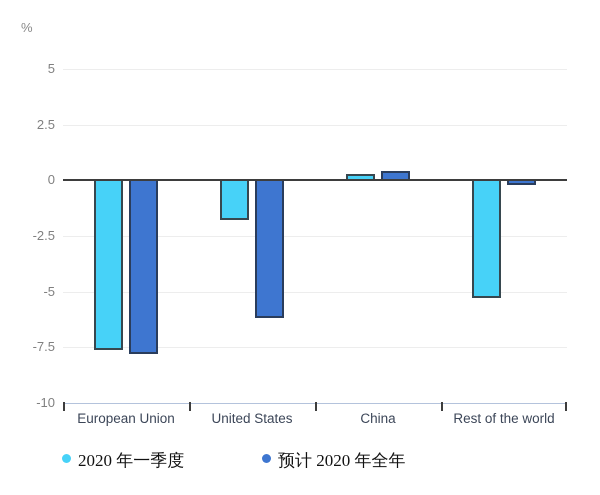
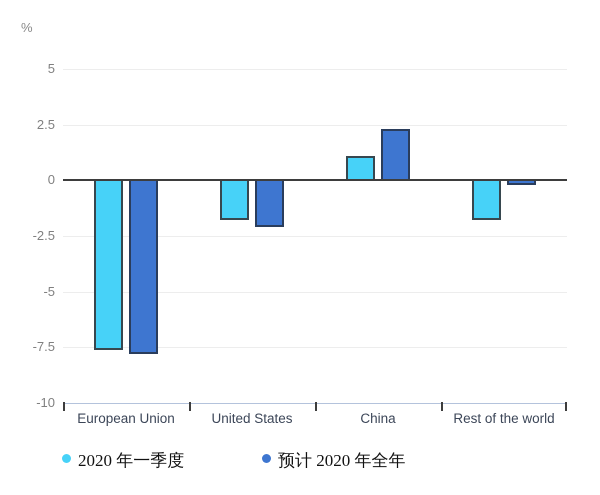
预计 2020 年全年/United States: -6.2 -> -2.1
2020 年一季度/China: 0.3 -> 1.1
预计 2020 年全年/China: 0.4 -> 2.3
2020 年一季度/Rest of the world: -5.3 -> -1.8
